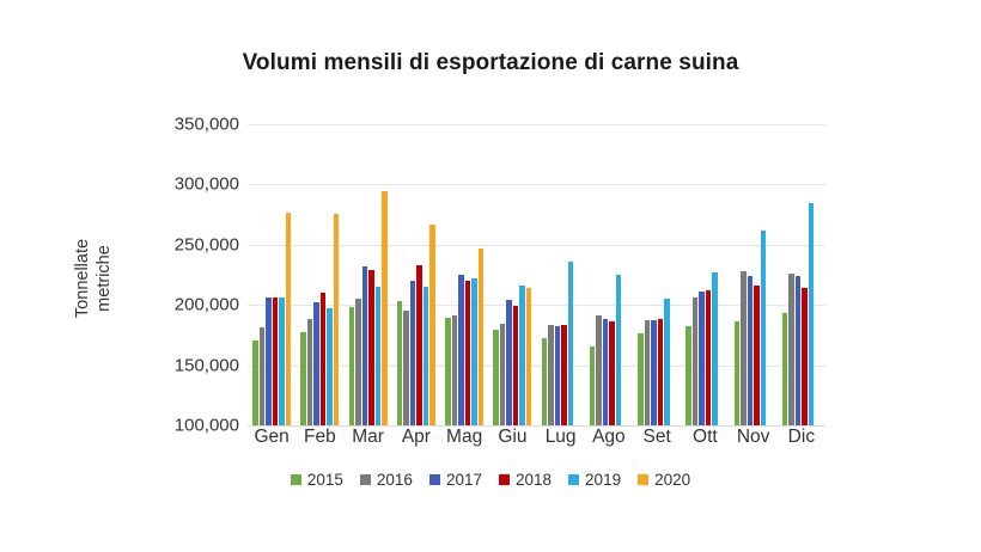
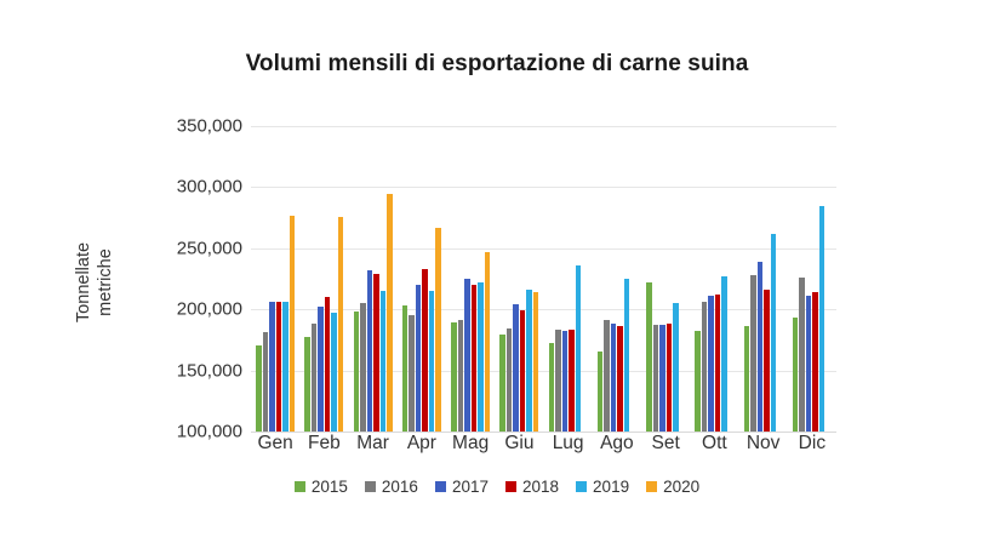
2015/Set: 176000 -> 222000
2017/Nov: 224000 -> 239000
2017/Dic: 224000 -> 211000
